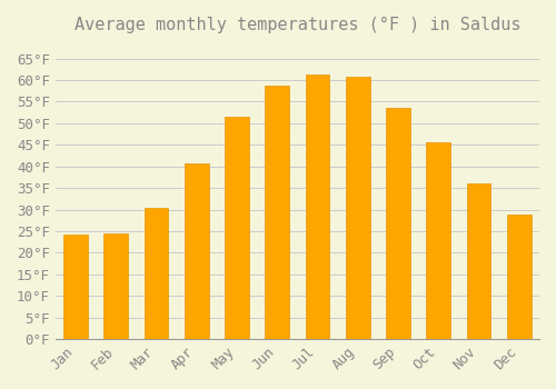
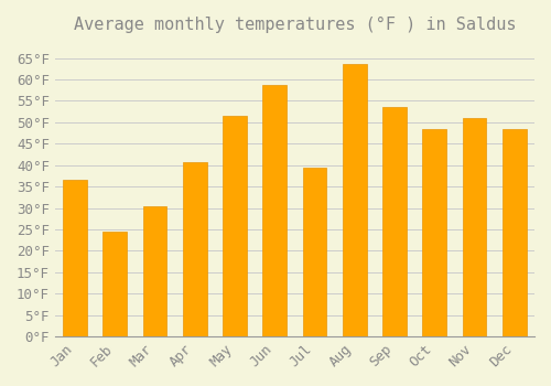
Jan: 24.1°F -> 36.5°F
Jul: 61.2°F -> 39.5°F
Aug: 60.8°F -> 63.5°F
Oct: 45.5°F -> 48.5°F
Nov: 36.0°F -> 51.0°F
Dec: 28.9°F -> 48.5°F
